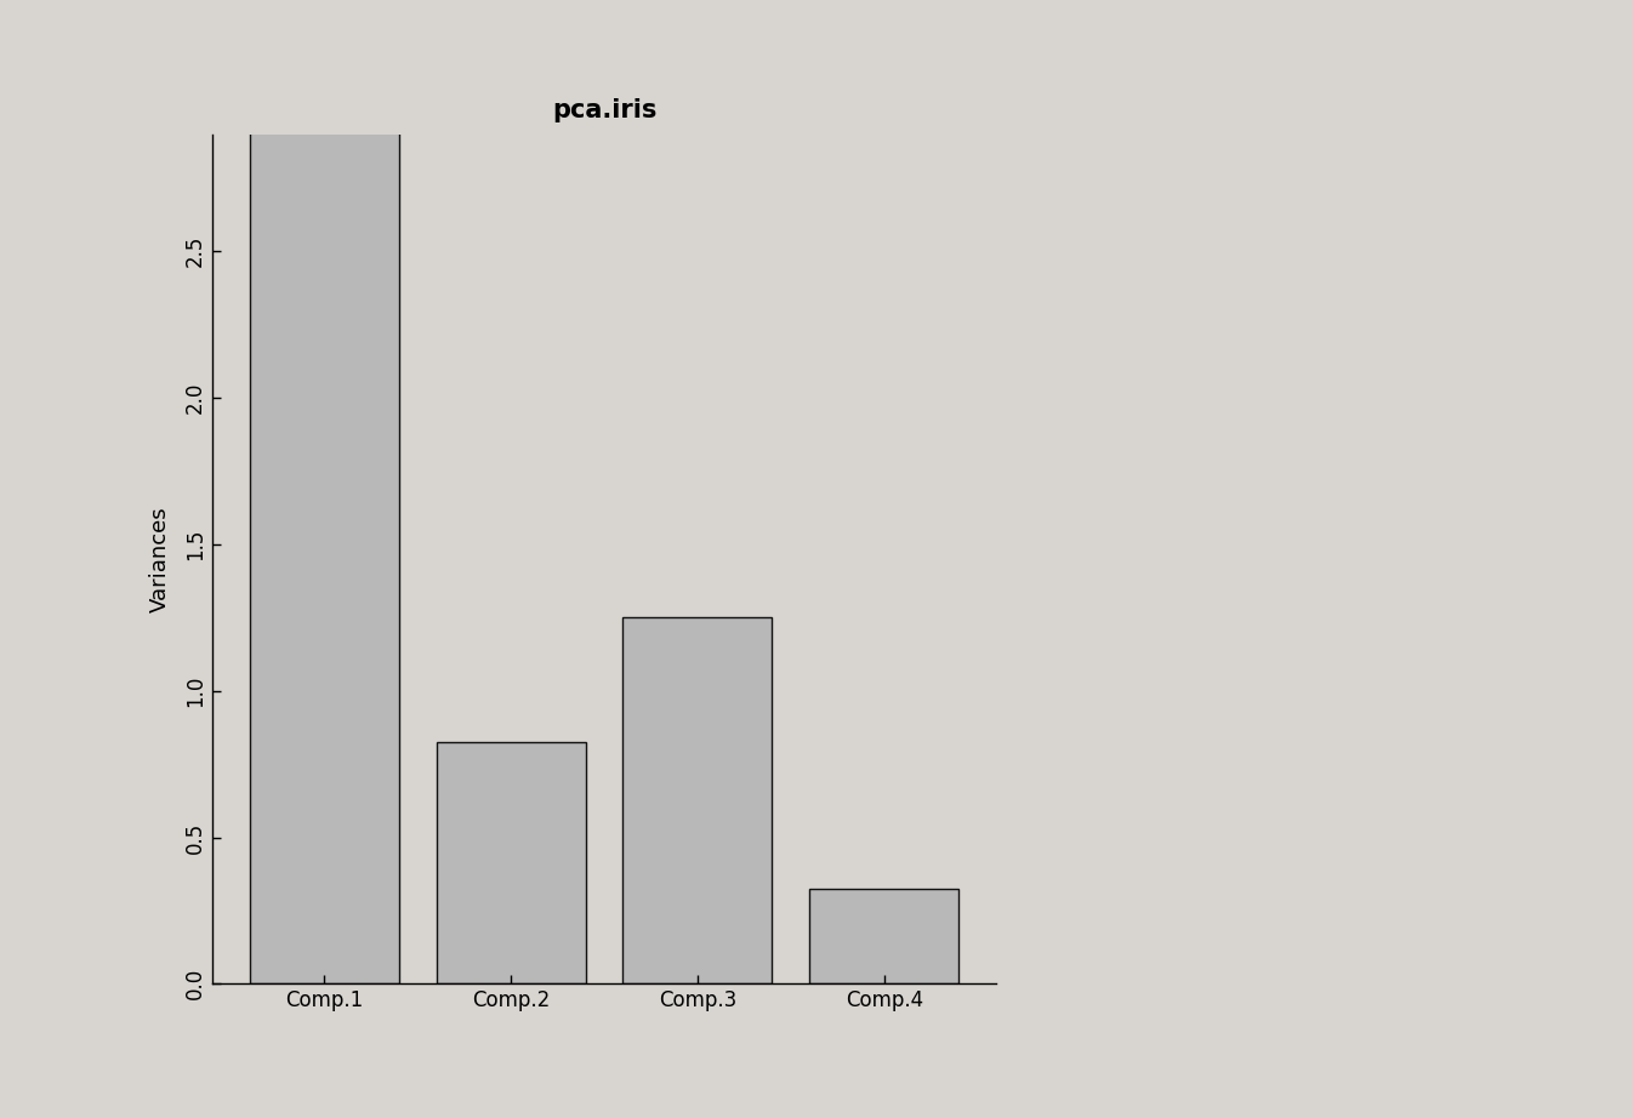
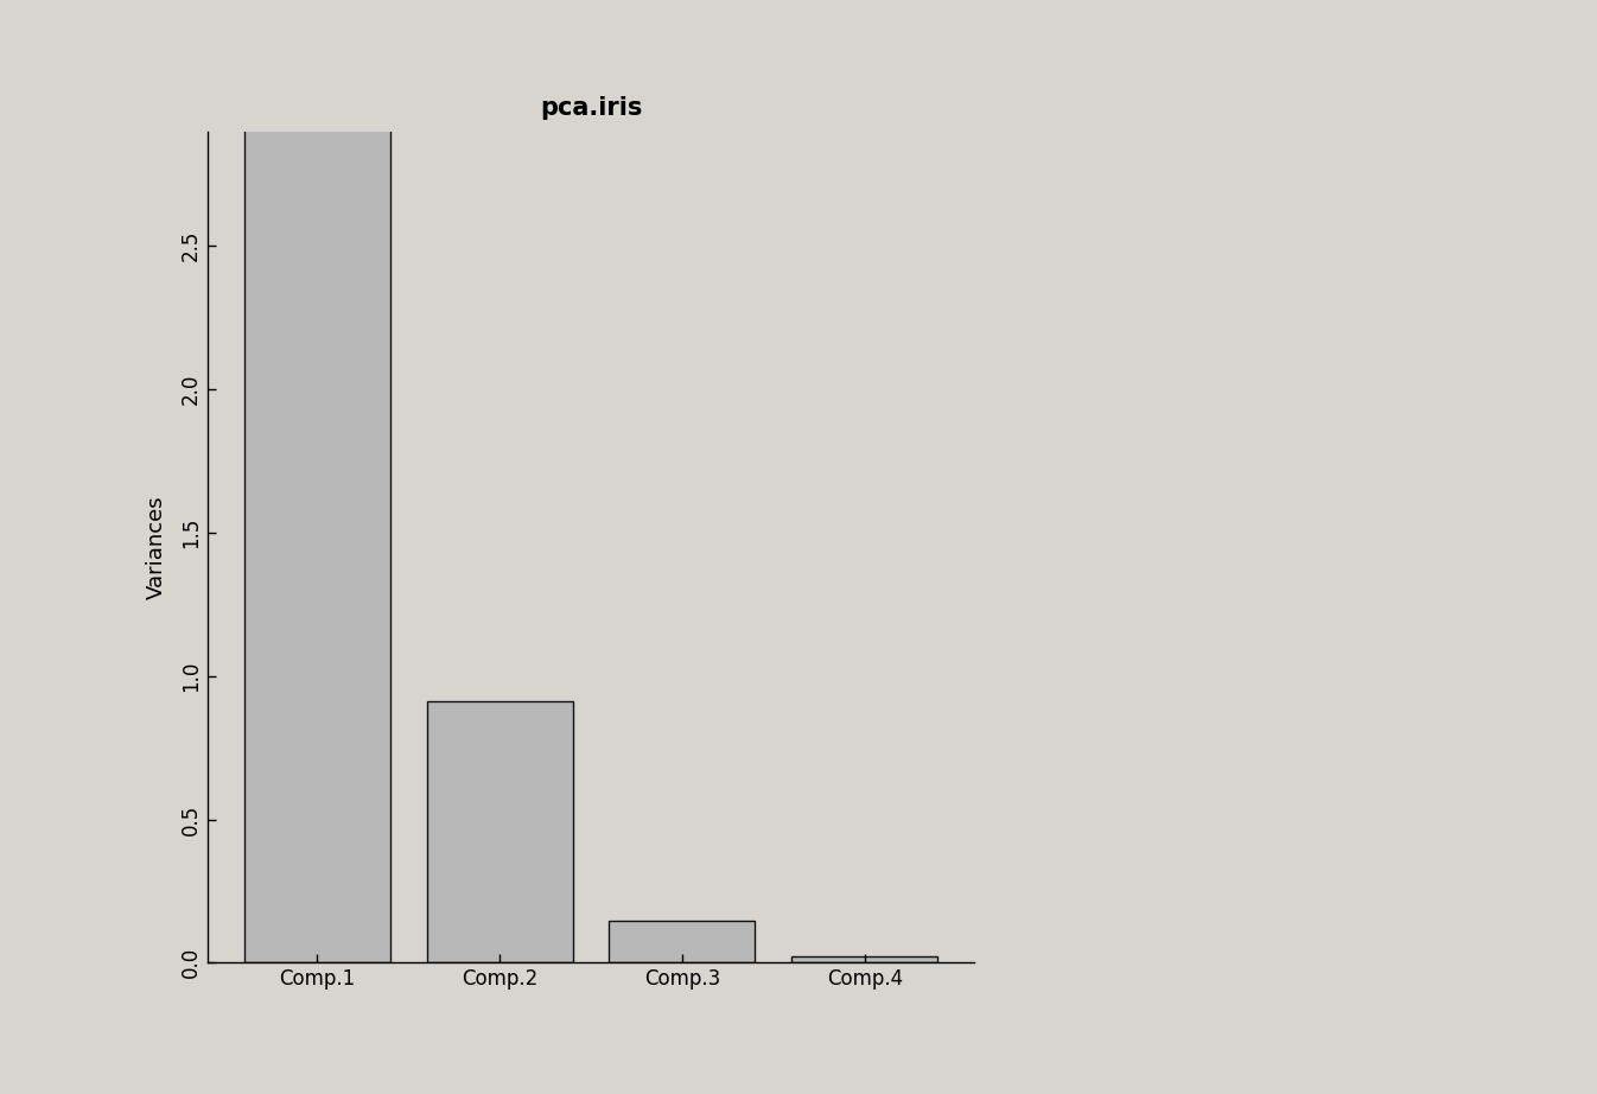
Comp.2: 0.825 -> 0.914
Comp.3: 1.250 -> 0.147
Comp.4: 0.325 -> 0.021
